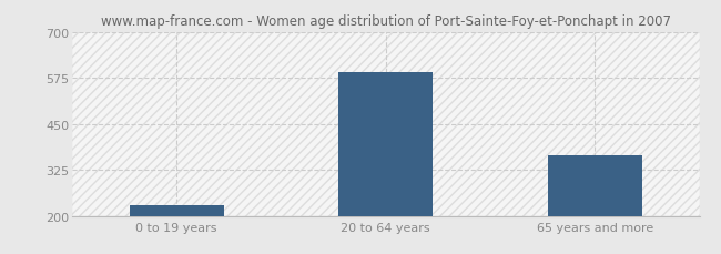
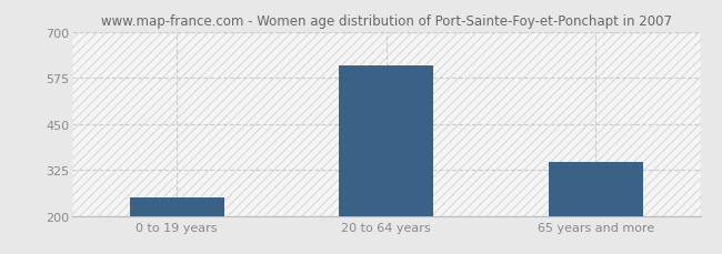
0 to 19 years: 230 -> 250
20 to 64 years: 590 -> 610
65 years and more: 365 -> 345
